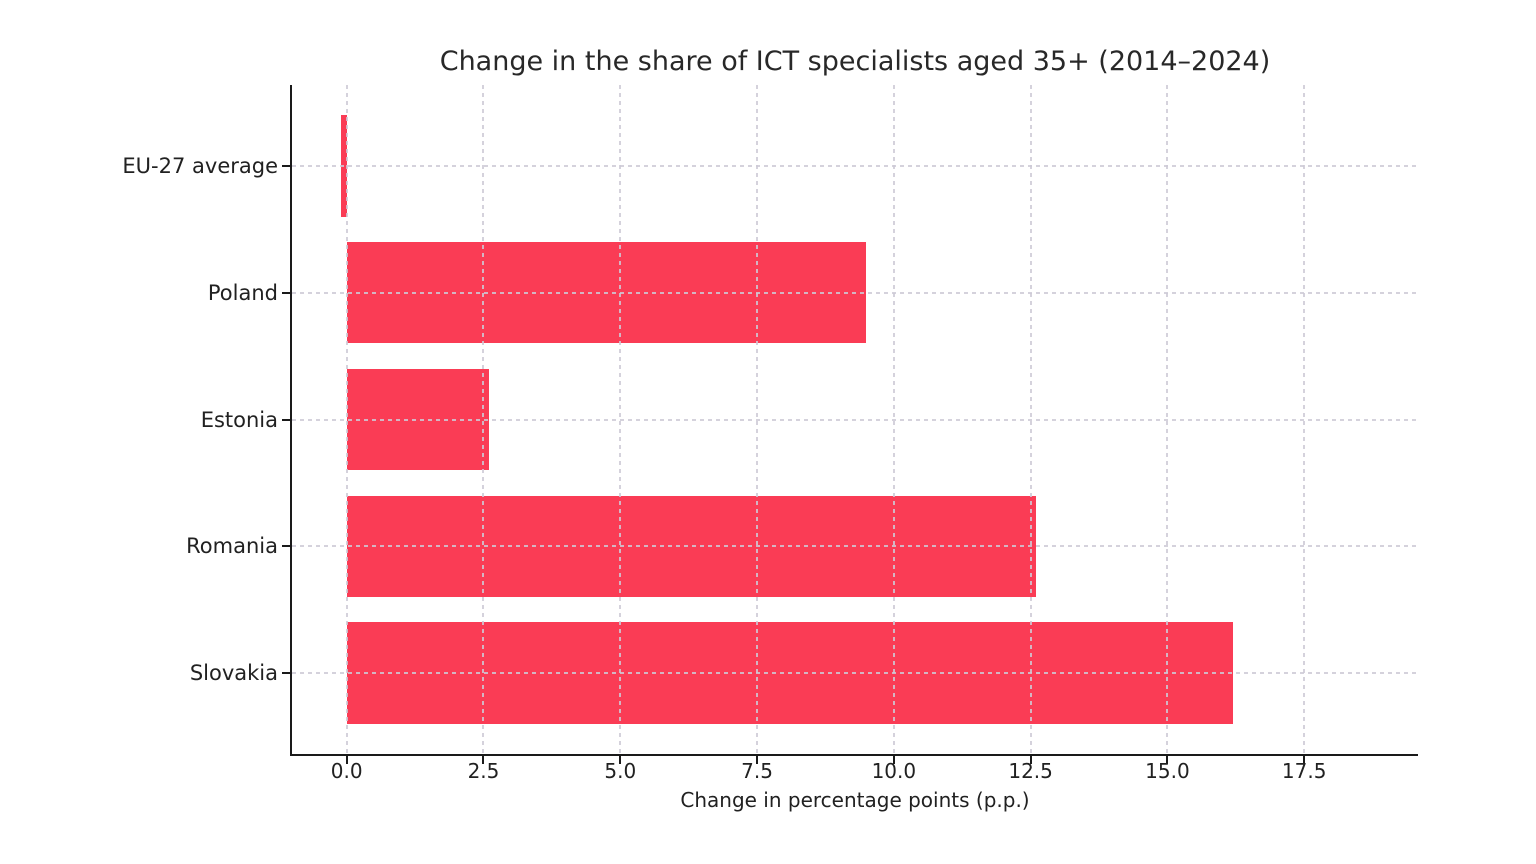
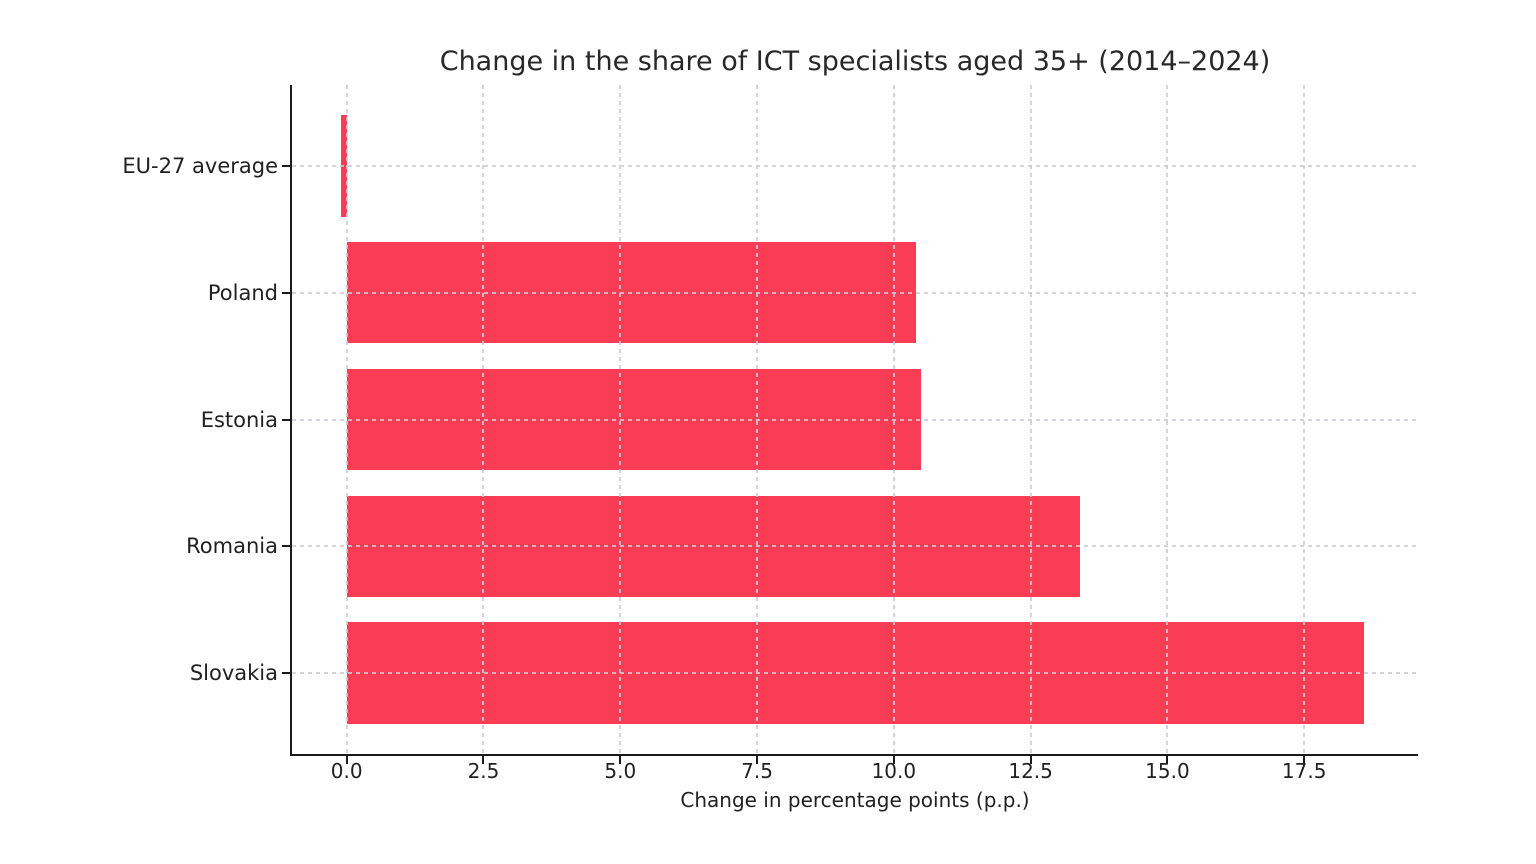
Poland: 9.5 -> 10.4
Estonia: 2.6 -> 10.5
Romania: 12.6 -> 13.4
Slovakia: 16.2 -> 18.6
